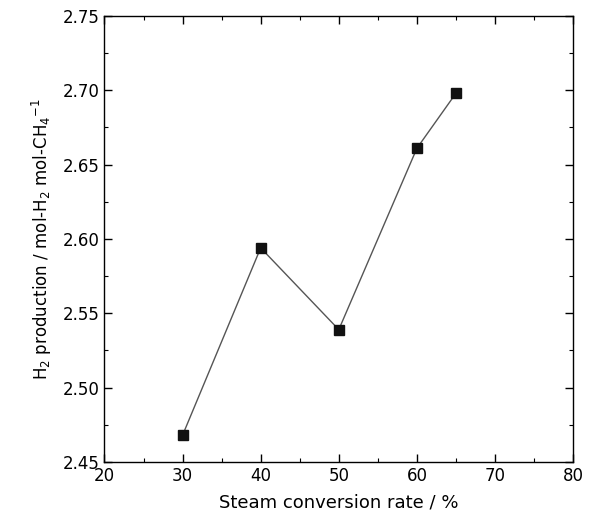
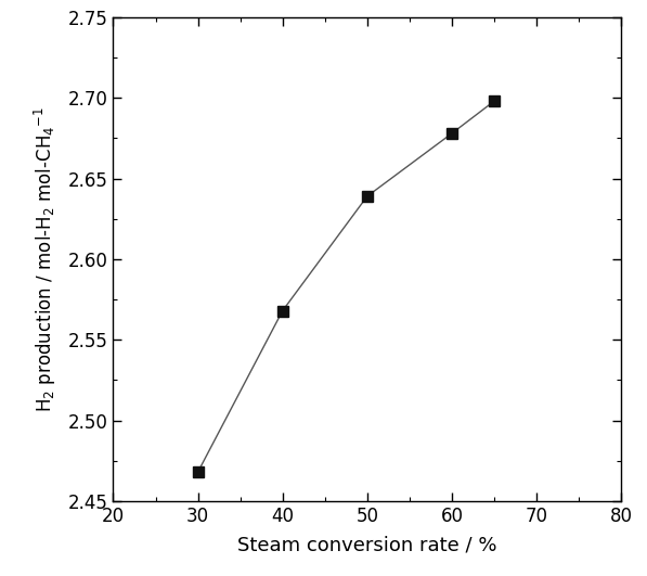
40: 2.594 -> 2.568
50: 2.539 -> 2.639
60: 2.661 -> 2.678
